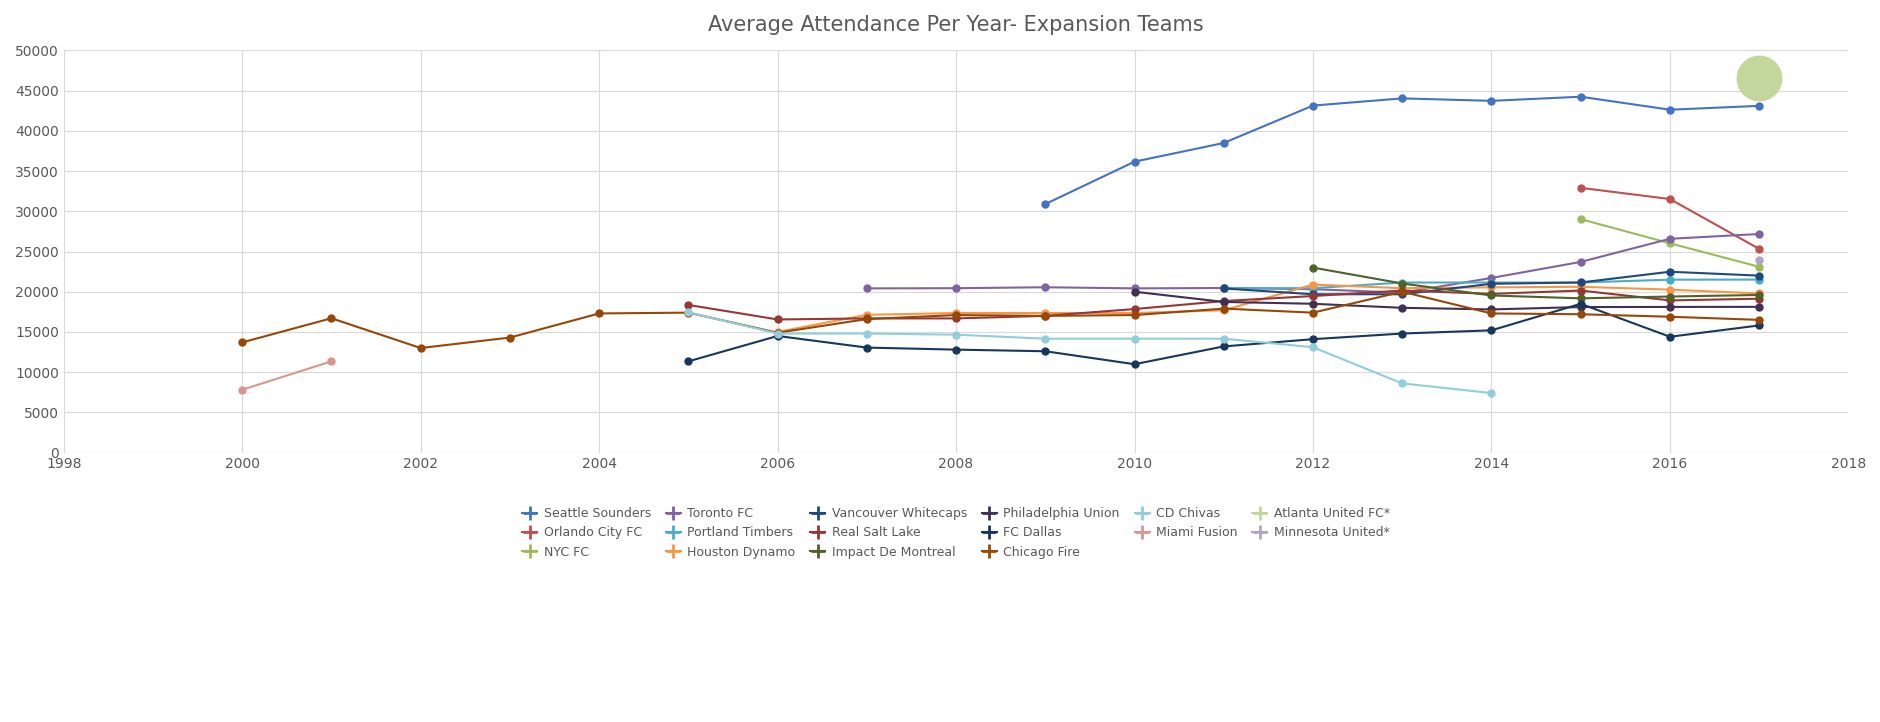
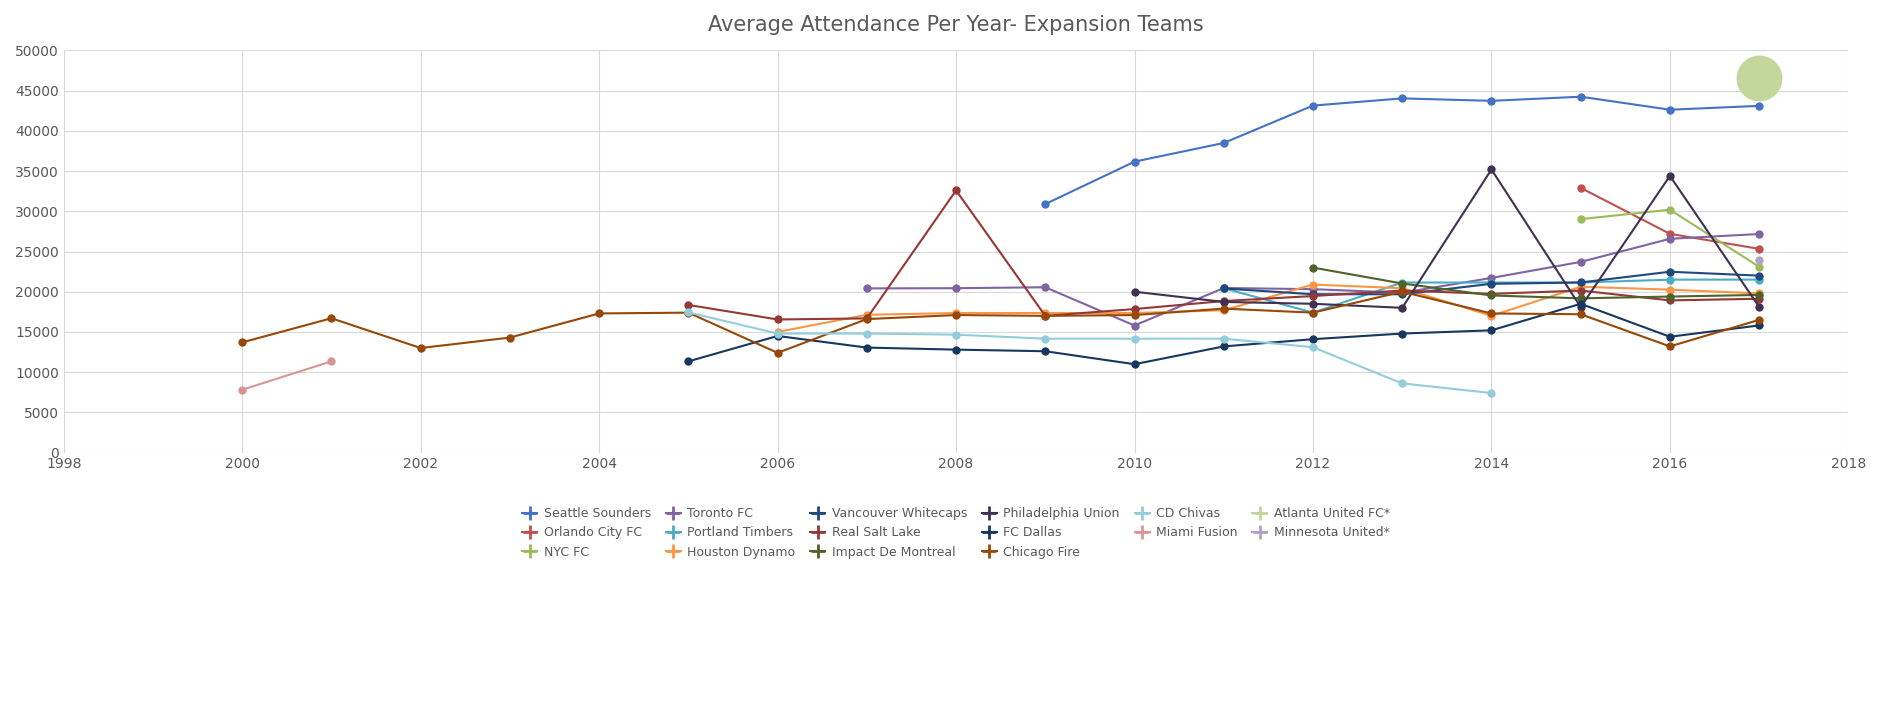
Chicago Fire/2006: 14900 -> 12400
Real Salt Lake/2008: 16700 -> 32600
Toronto FC/2010: 20400 -> 15800
Portland Timbers/2012: 20400 -> 17400
Houston Dynamo/2014: 20500 -> 17000
Philadelphia Union/2014: 17800 -> 35200
Orlando City FC/2016: 31500 -> 27200
NYC FC/2016: 26000 -> 30200
Philadelphia Union/2016: 18100 -> 34400
Chicago Fire/2016: 16900 -> 13200
